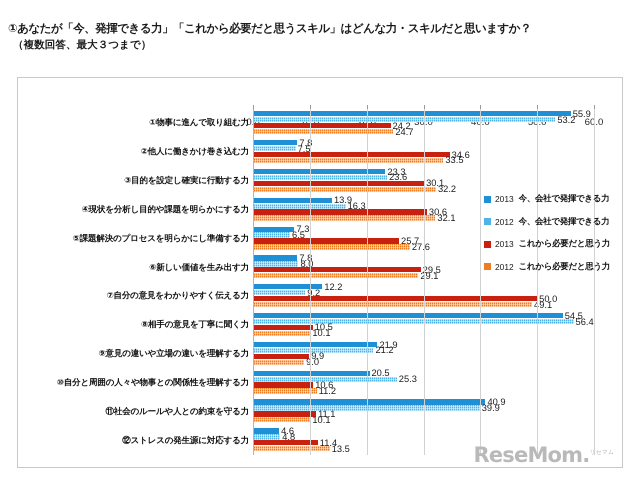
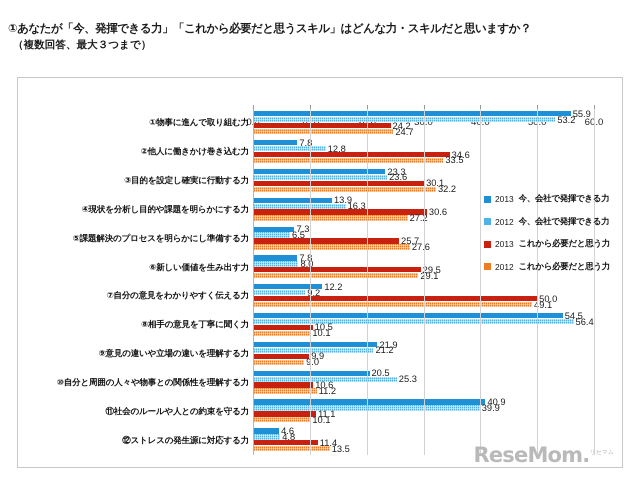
2012 今、会社で発揮できる力/②他人に働きかけ巻き込む力: 7.5 -> 12.8
2012 これから必要だと思う力/④現状を分析し目的や課題を明らかにする力: 32.1 -> 27.2
